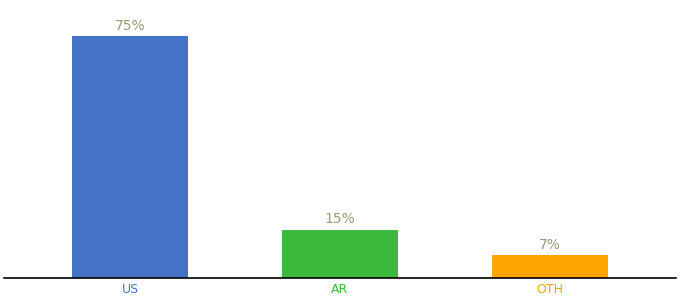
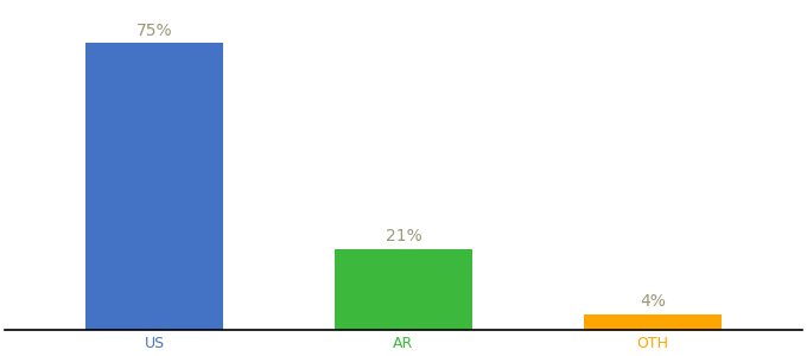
AR: 15% -> 21%
OTH: 7% -> 4%
